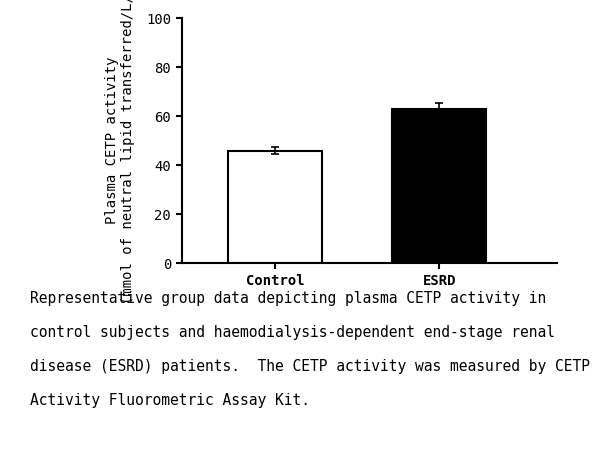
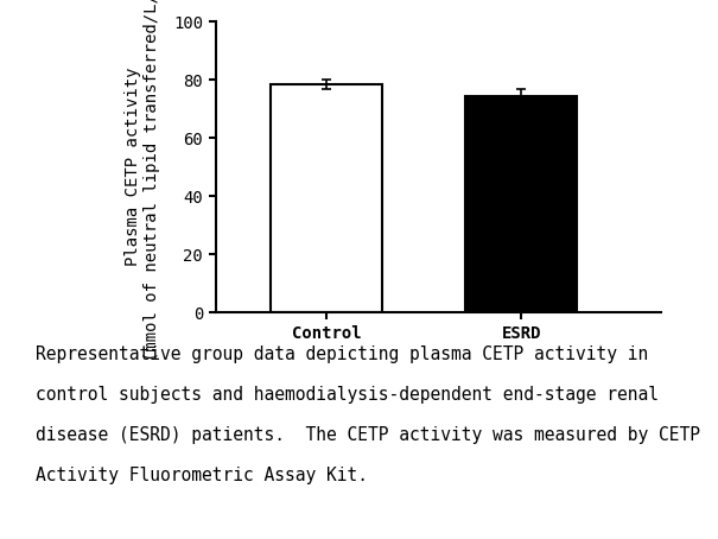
Control: 46.0 -> 78.5
ESRD: 63.0 -> 74.5
